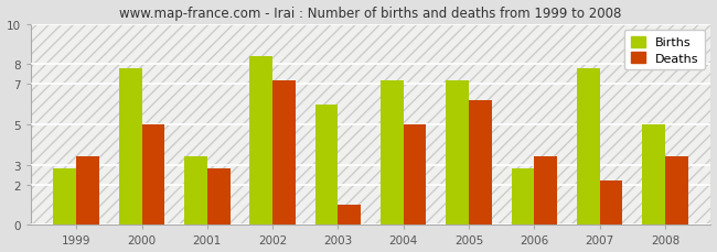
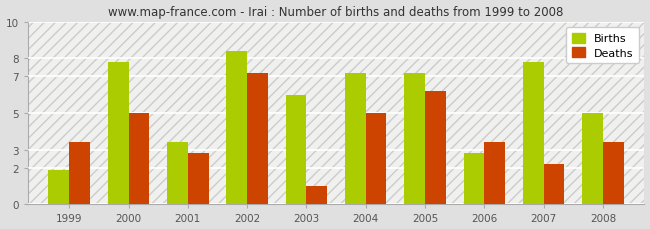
Births/1999: 2.8 -> 1.9
